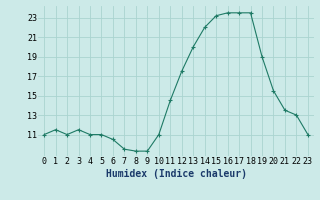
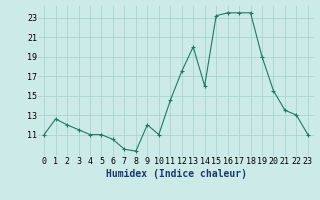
1: 11.5 -> 12.6
2: 11.0 -> 12.0
9: 9.3 -> 12.0
14: 22.0 -> 16.0
